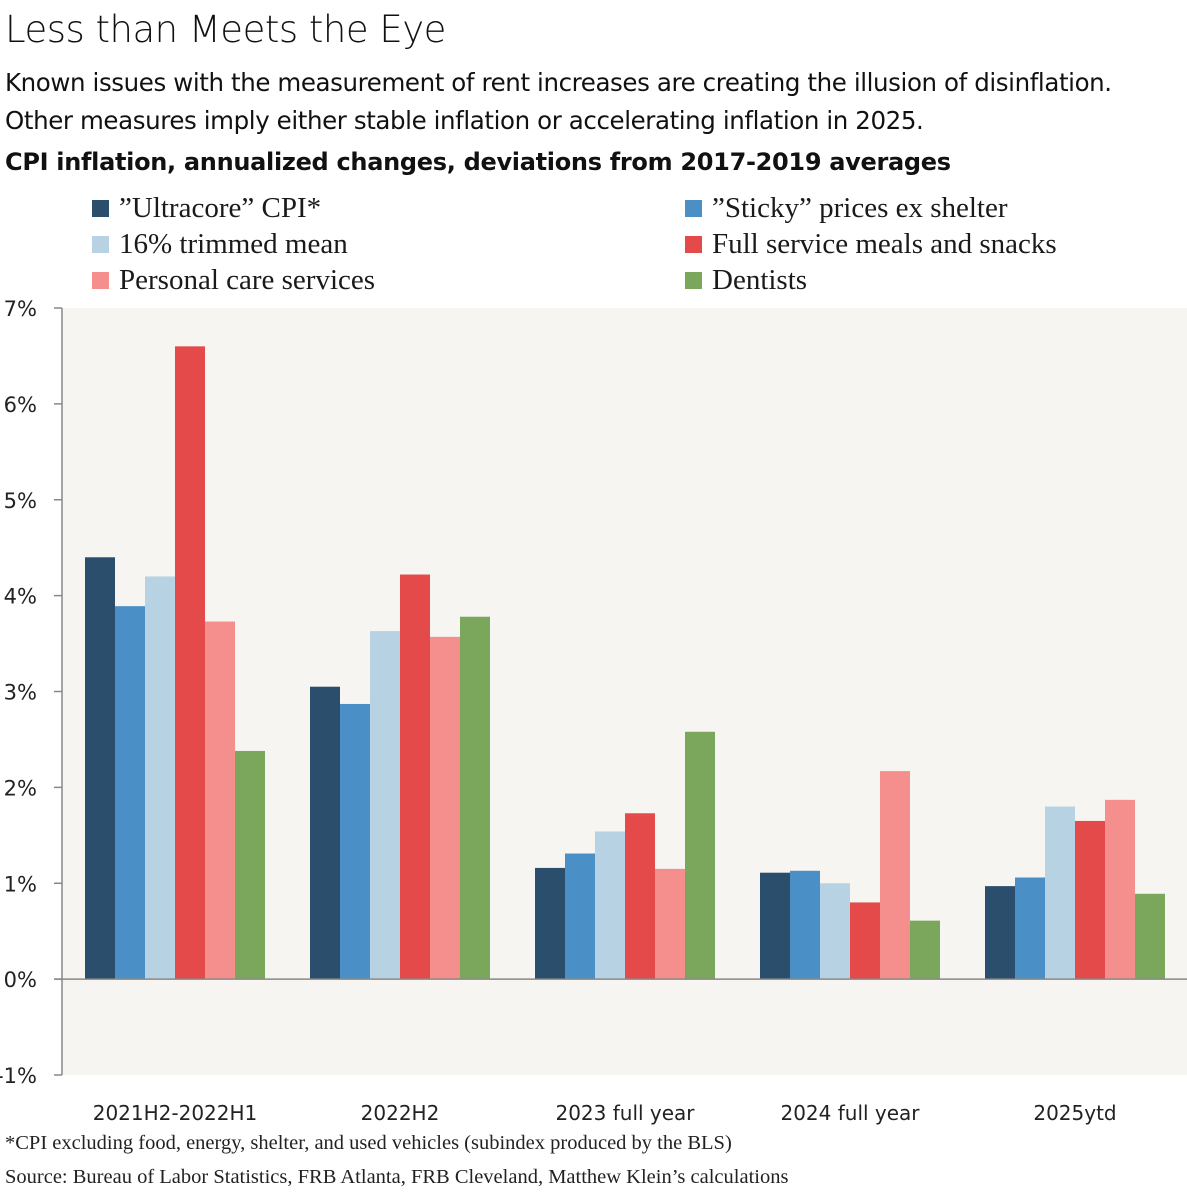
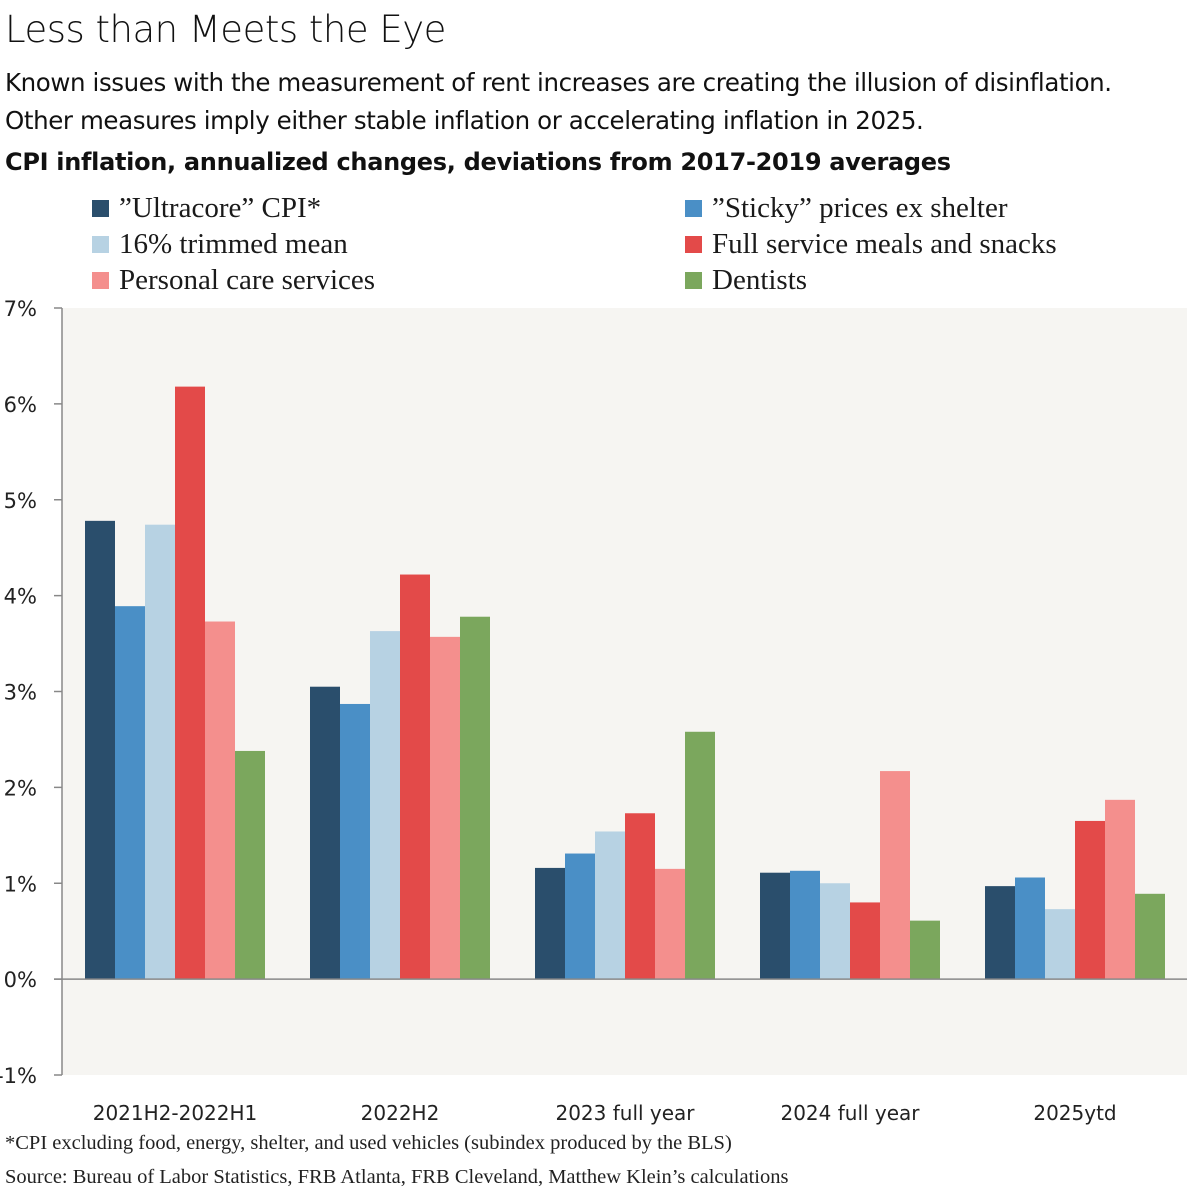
”Ultracore” CPI*/2021H2-2022H1: 4.4% -> 4.8%
16% trimmed mean/2021H2-2022H1: 4.2% -> 4.7%
Full service meals and snacks/2021H2-2022H1: 6.6% -> 6.2%
16% trimmed mean/2025ytd: 1.8% -> 0.7%
